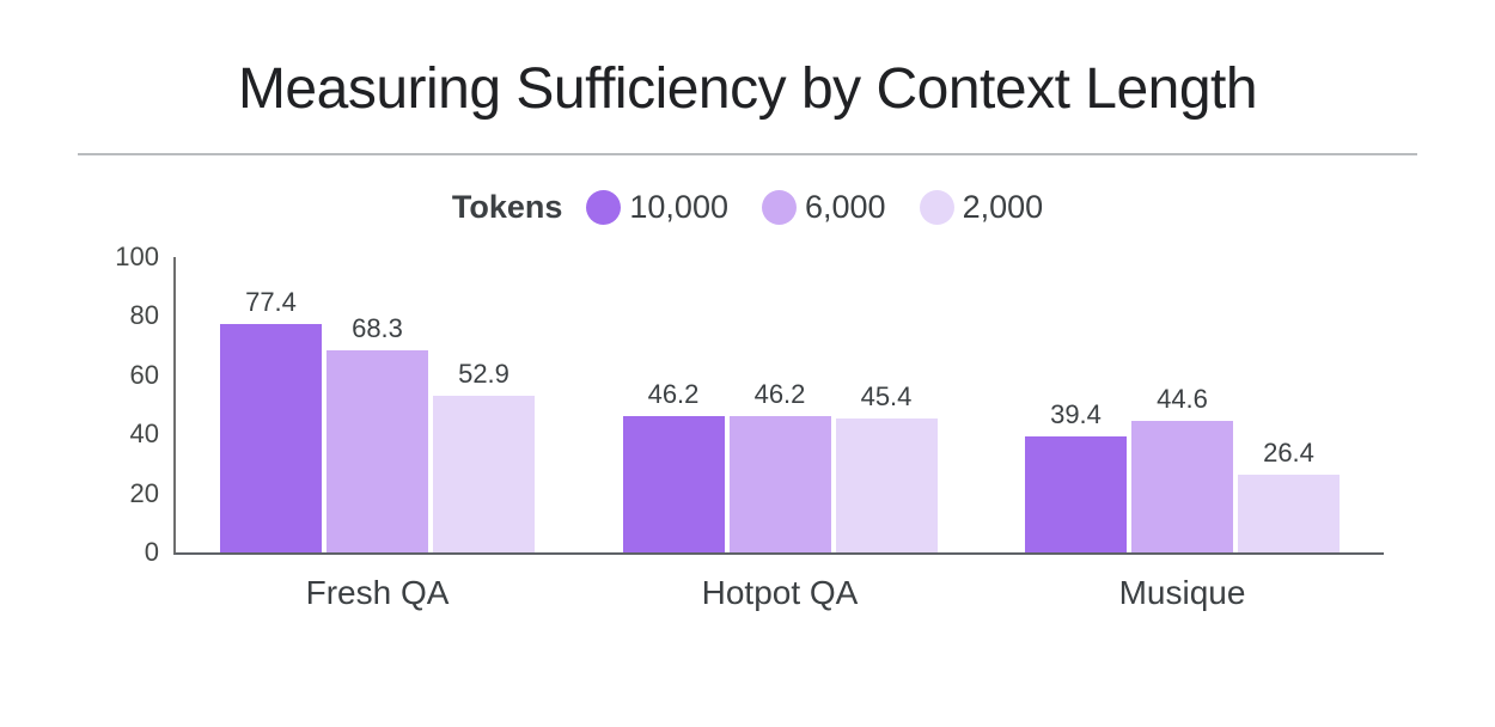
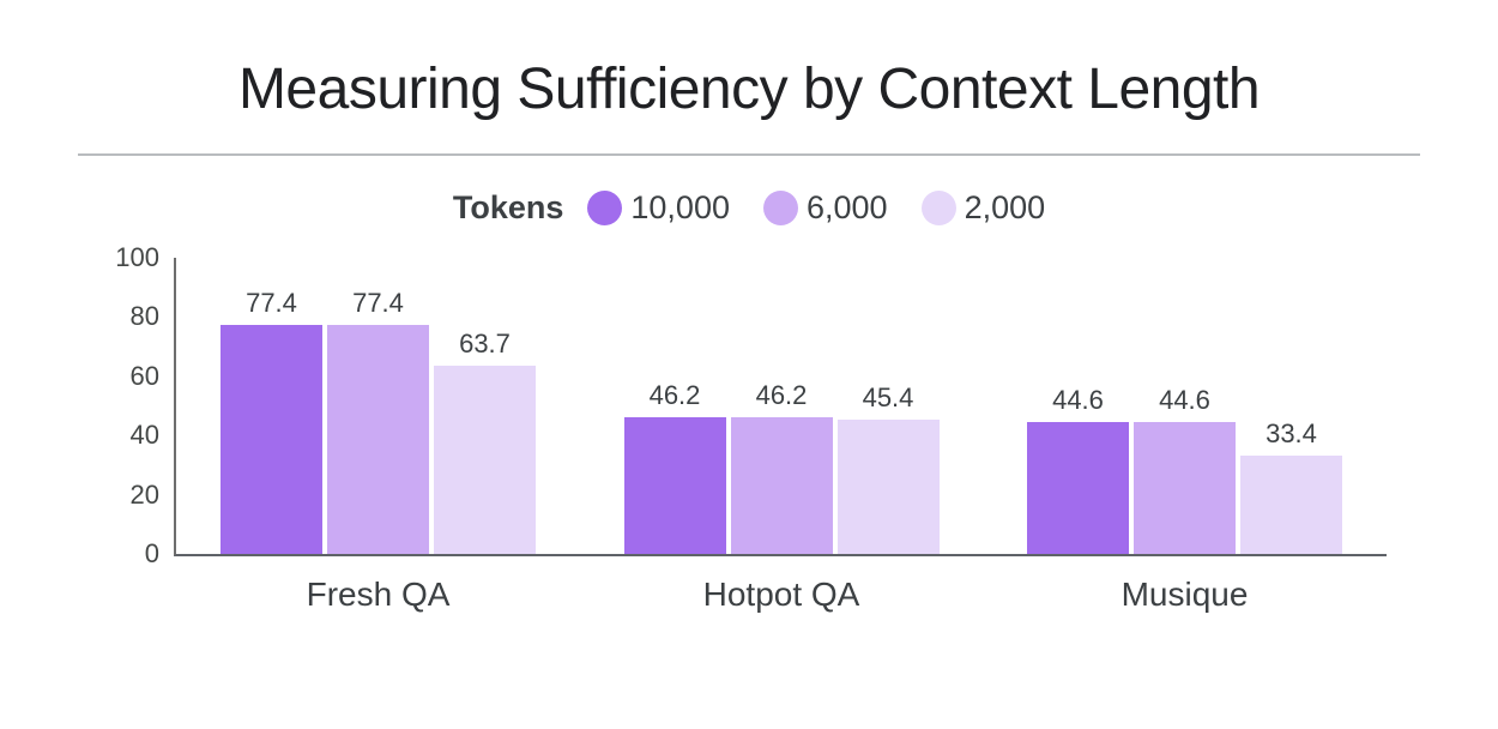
6,000/Fresh QA: 68.3 -> 77.4
2,000/Fresh QA: 52.9 -> 63.7
10,000/Musique: 39.4 -> 44.6
2,000/Musique: 26.4 -> 33.4
